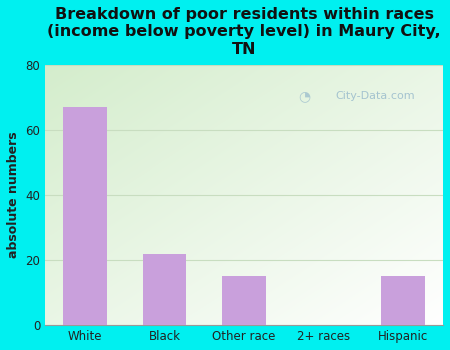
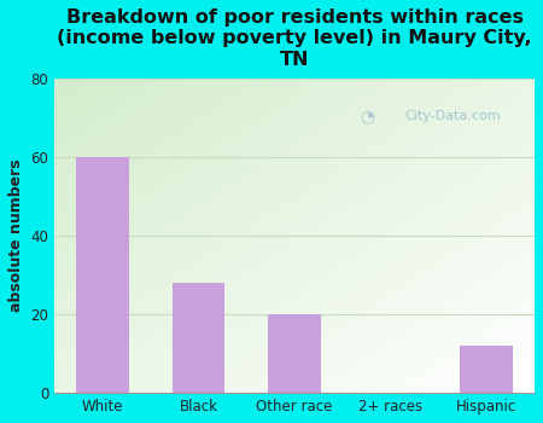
White: 67 -> 60
Black: 22 -> 28
Other race: 15 -> 20
Hispanic: 15 -> 12
